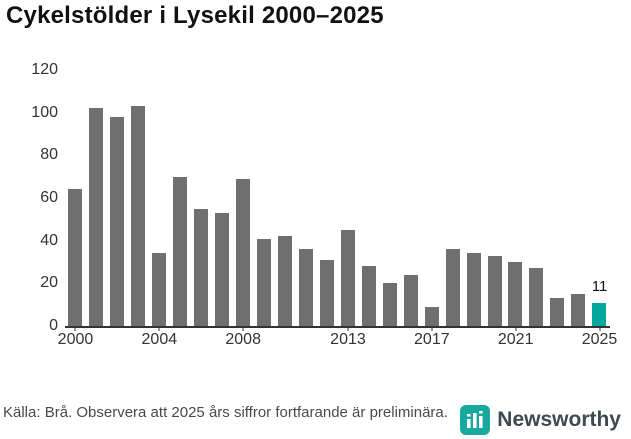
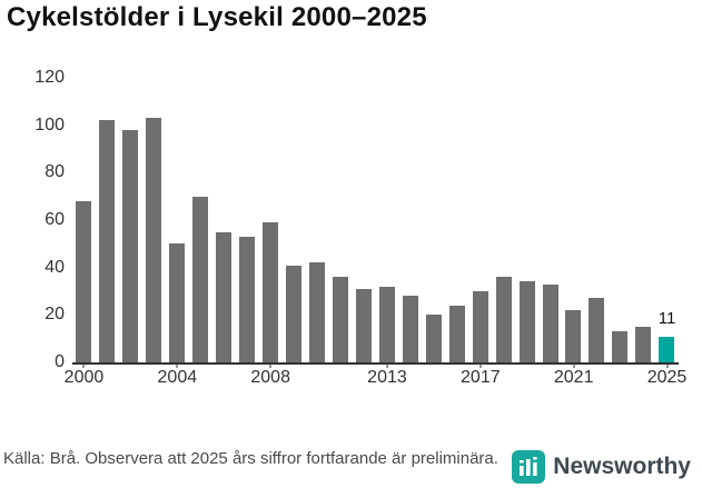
2000: 64 -> 68
2004: 34 -> 50
2008: 69 -> 59
2013: 45 -> 32
2017: 9 -> 30
2021: 30 -> 22
